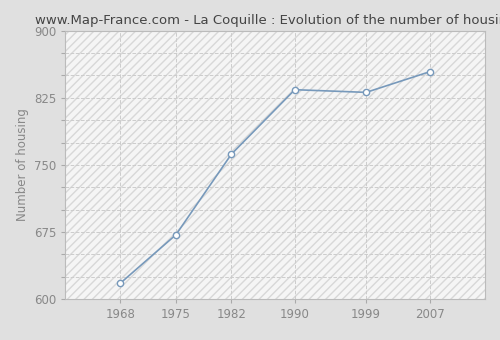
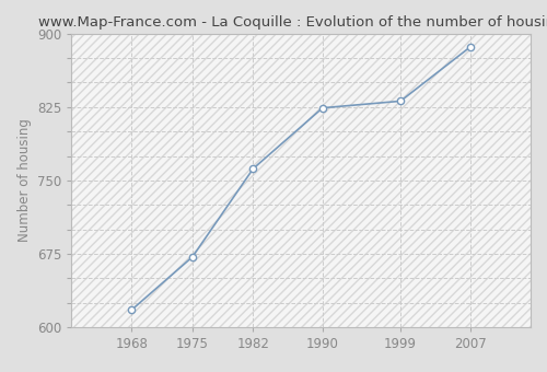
1990: 834 -> 824
2007: 854 -> 886
